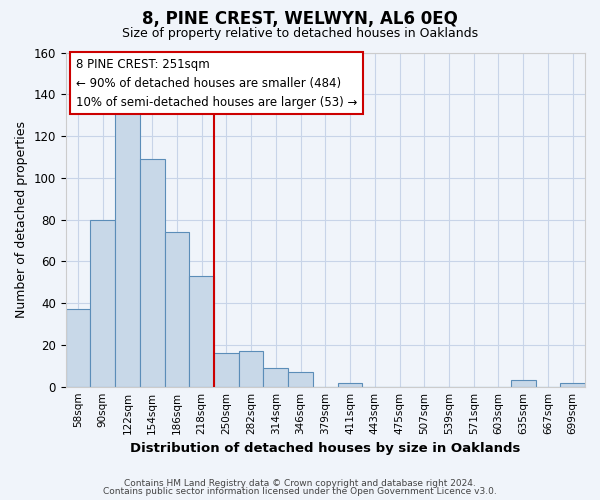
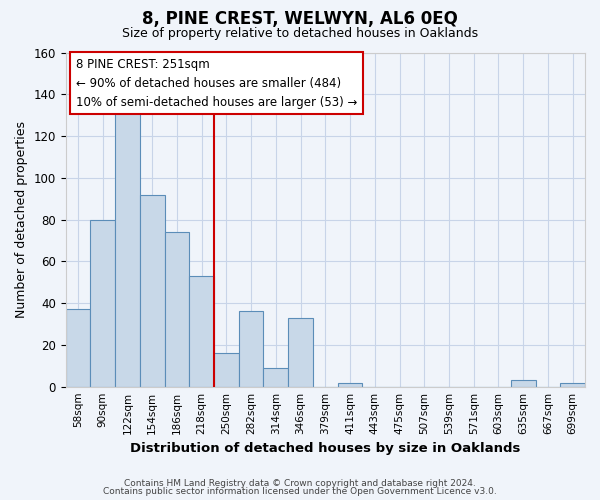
154sqm: 109 -> 92
282sqm: 17 -> 36
346sqm: 7 -> 33
